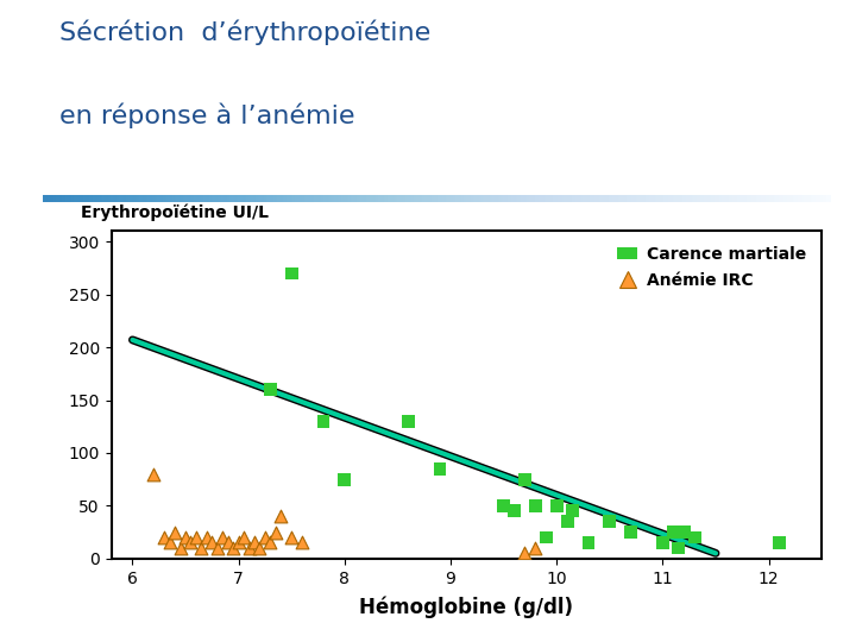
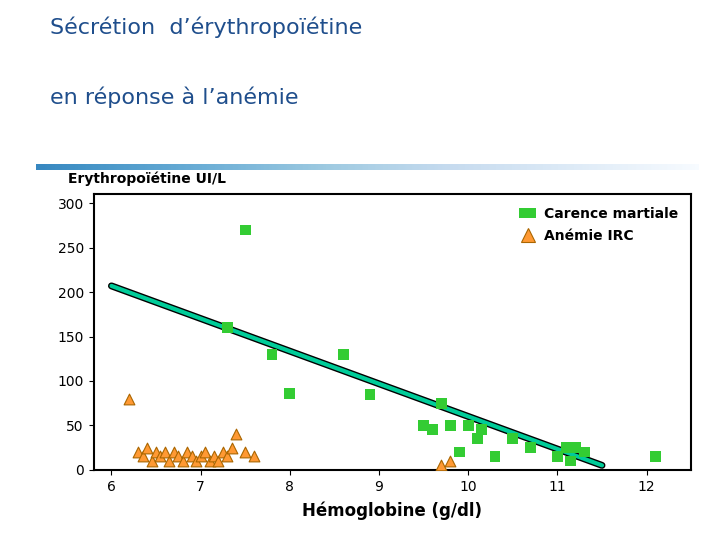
Carence martiale/8: 75 -> 86
